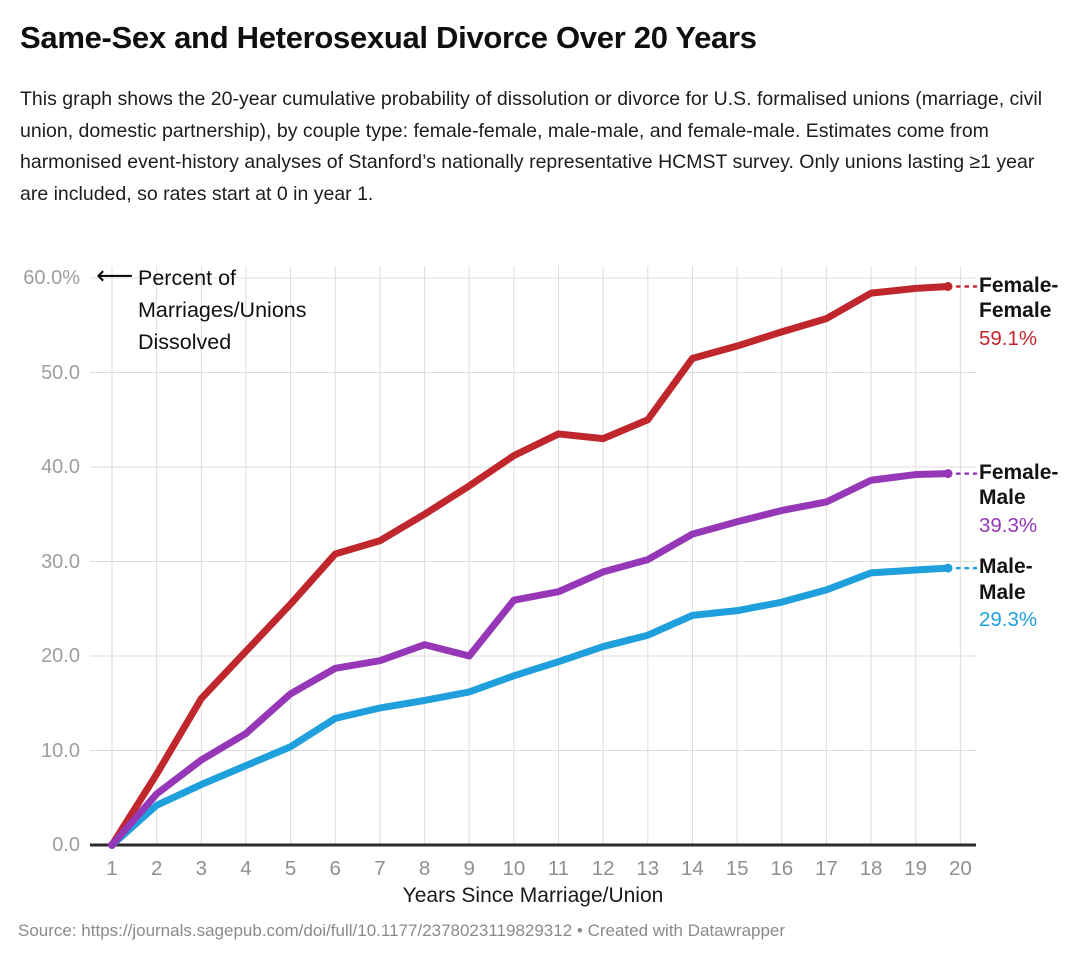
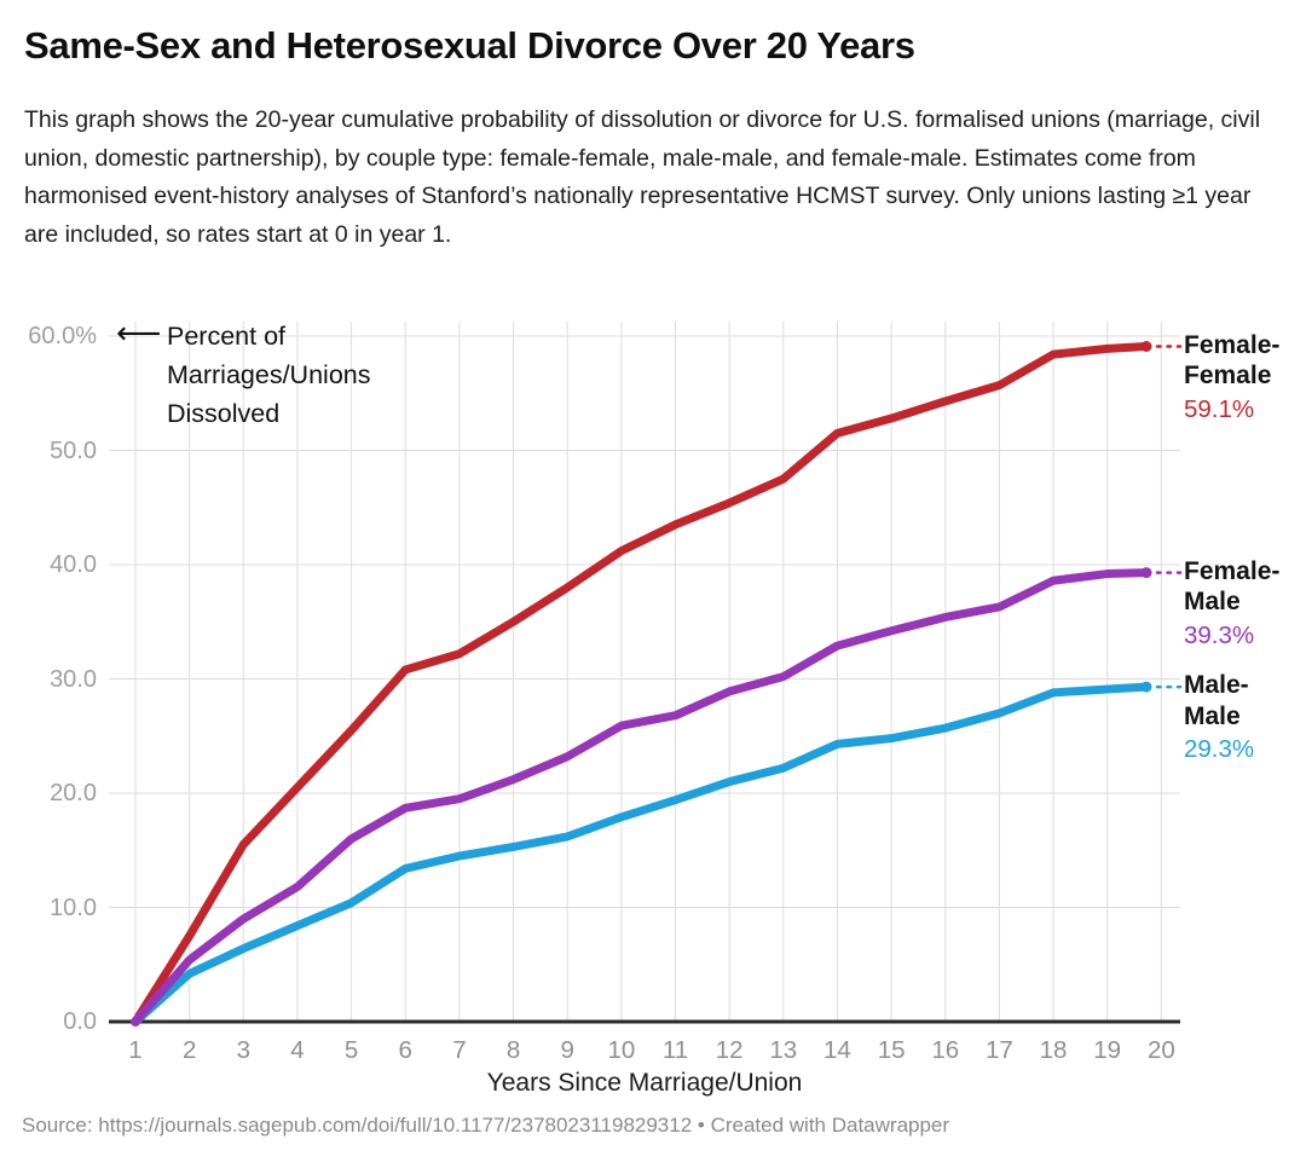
Female-Male/9: 20% -> 23%
Female-Female/12: 43% -> 45%
Female-Female/13: 45% -> 48%
